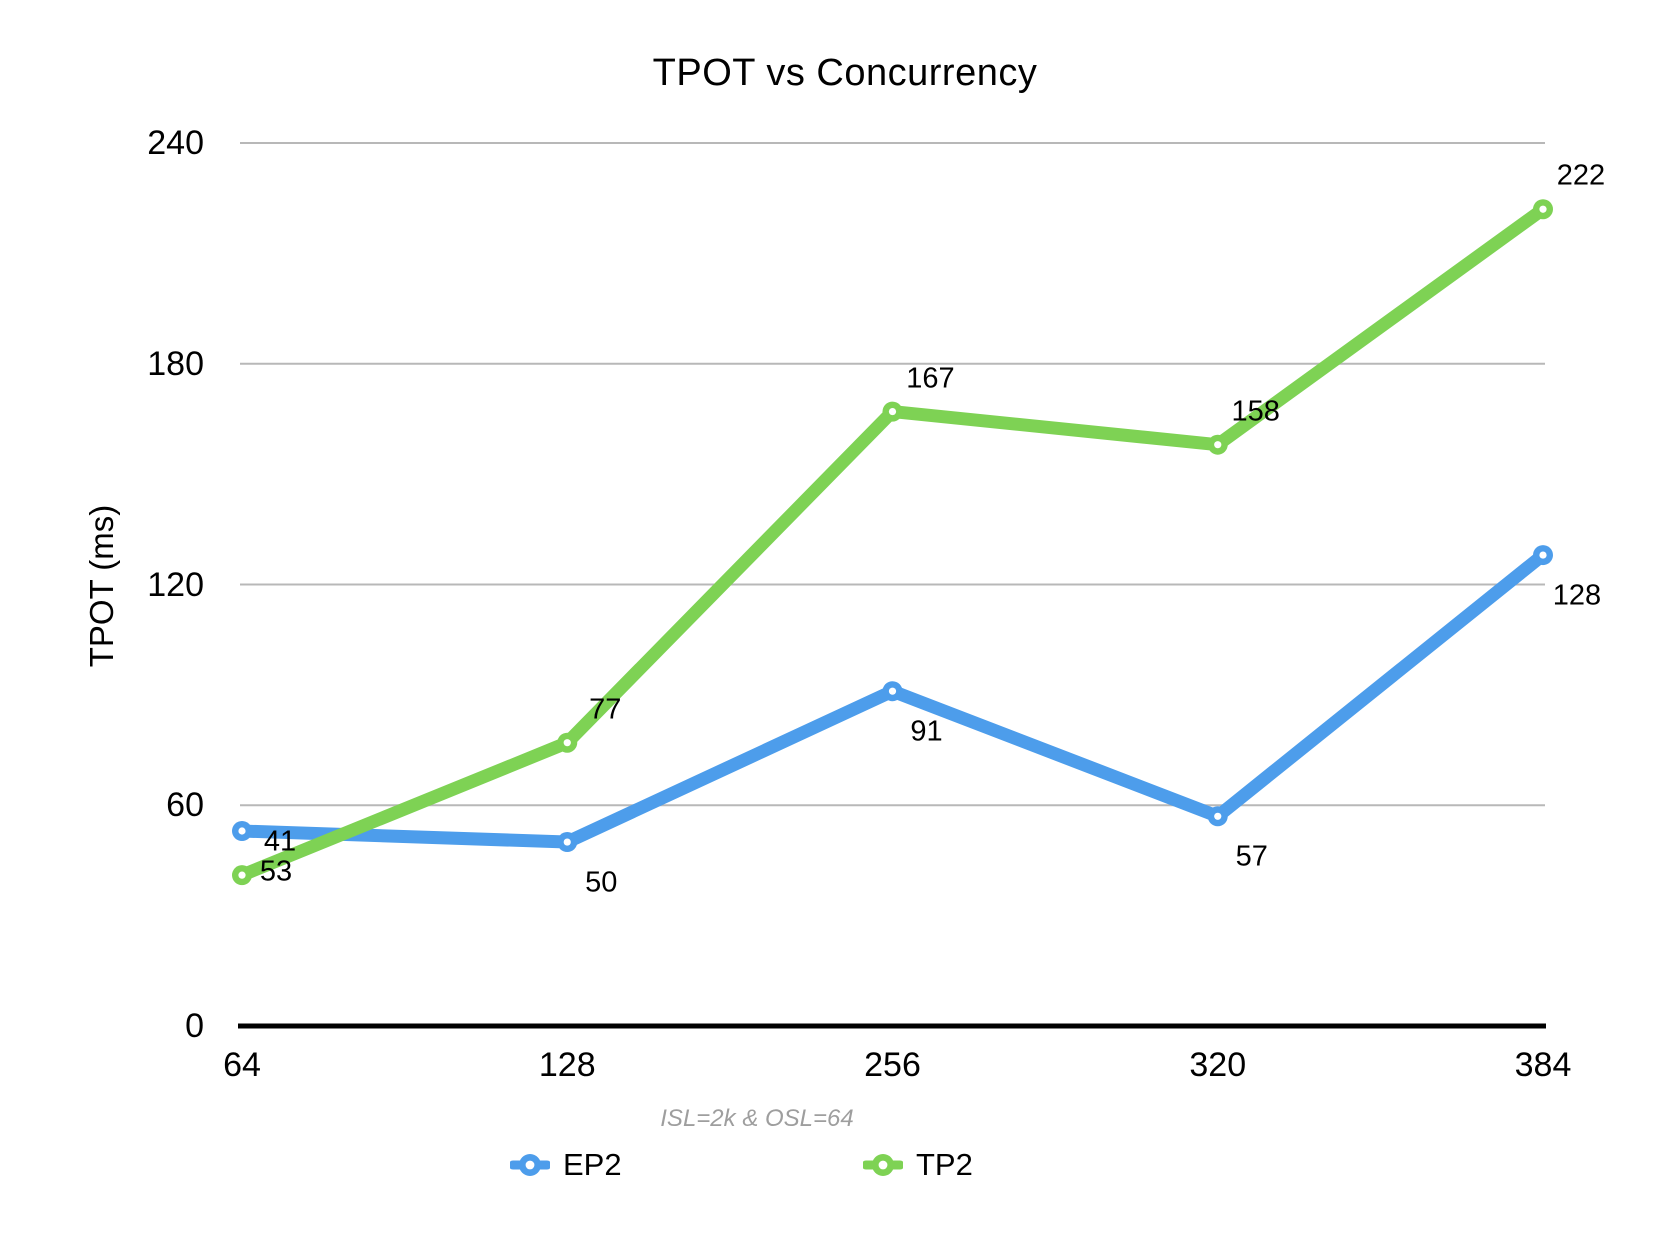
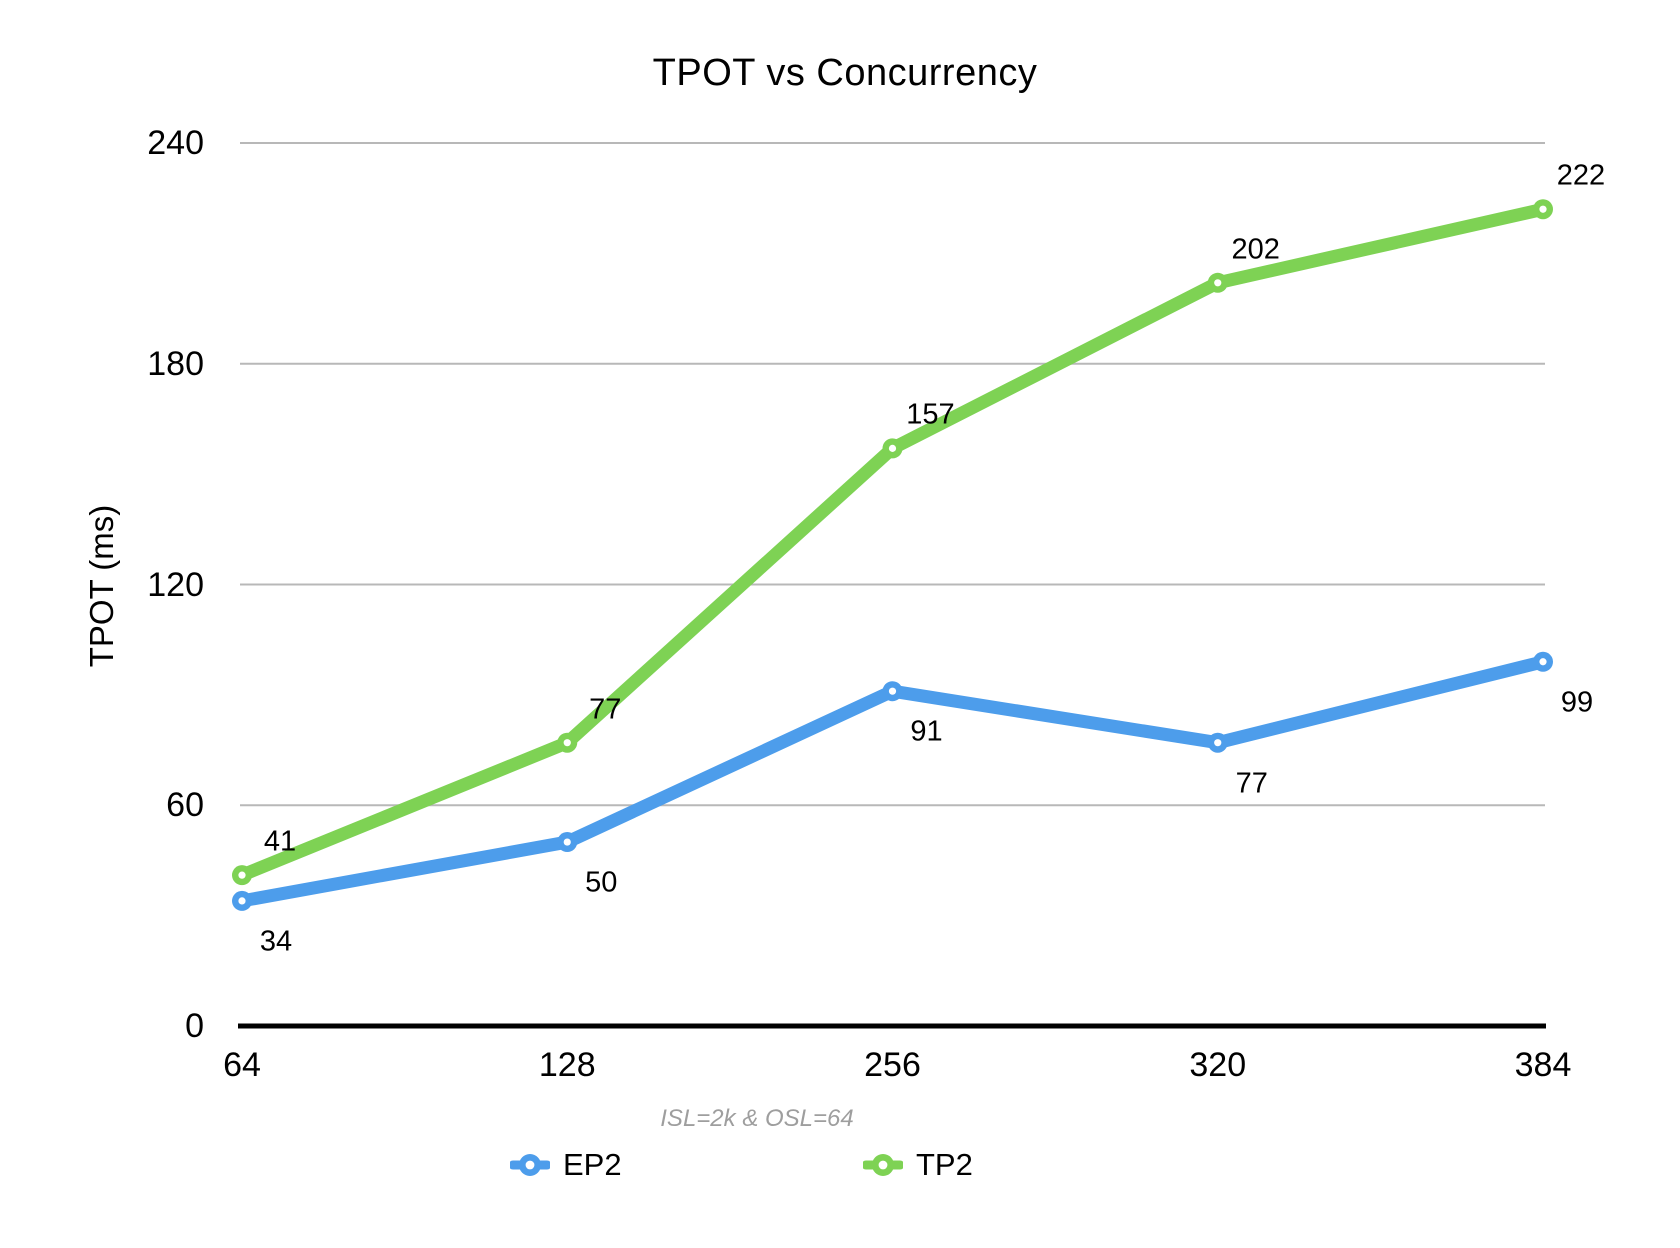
EP2/64: 53 -> 34
TP2/256: 167 -> 157
EP2/320: 57 -> 77
TP2/320: 158 -> 202
EP2/384: 128 -> 99
